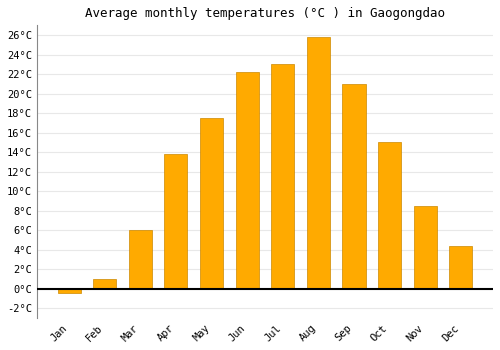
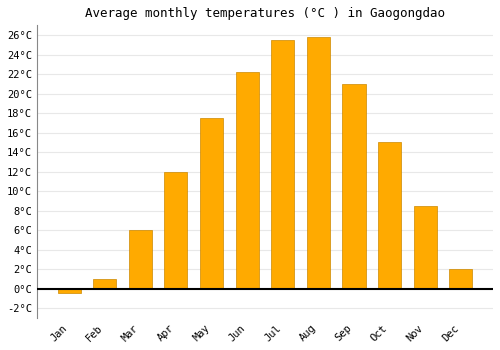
Apr: 13.8°C -> 12.0°C
Jul: 23.0°C -> 25.5°C
Dec: 4.4°C -> 2.0°C
